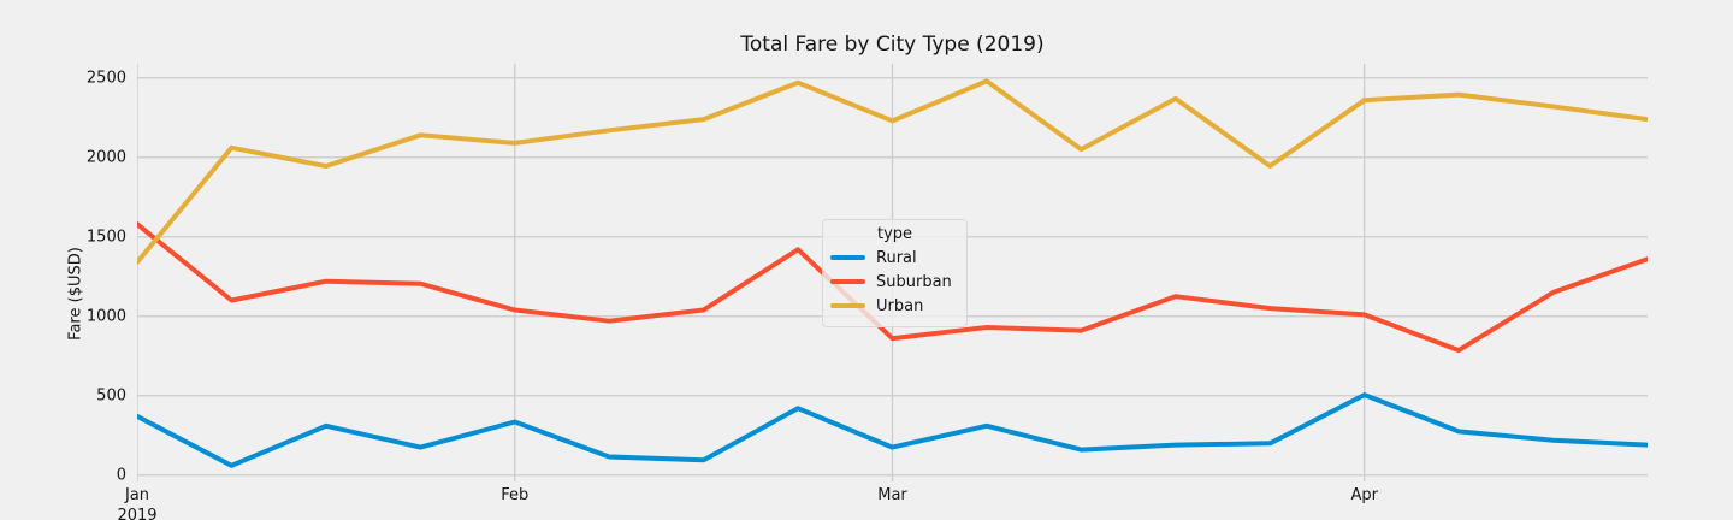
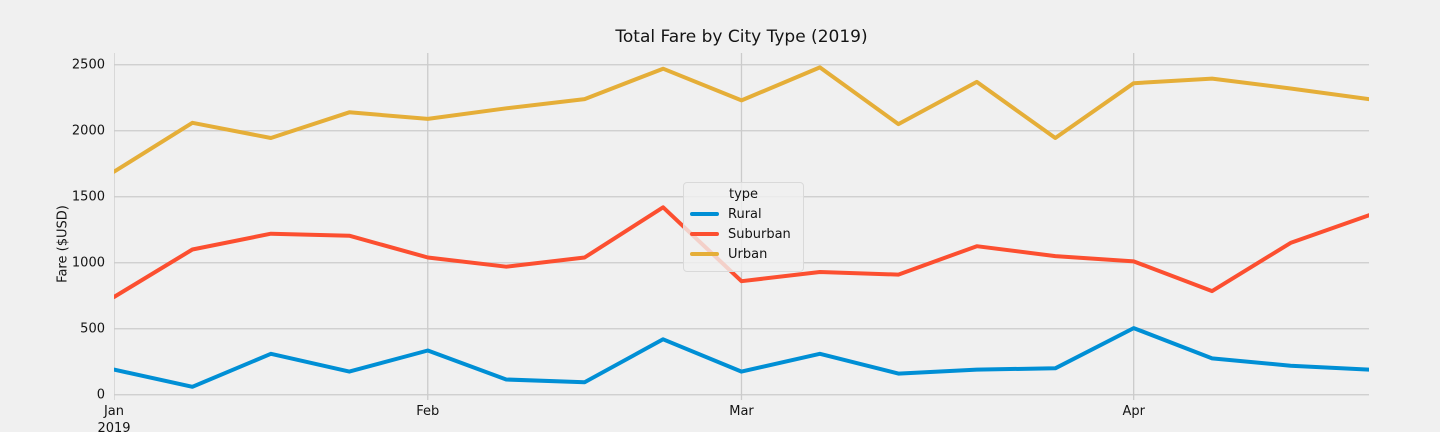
Rural/0: 370 -> 190
Suburban/0: 1580 -> 740
Urban/0: 1340 -> 1690
